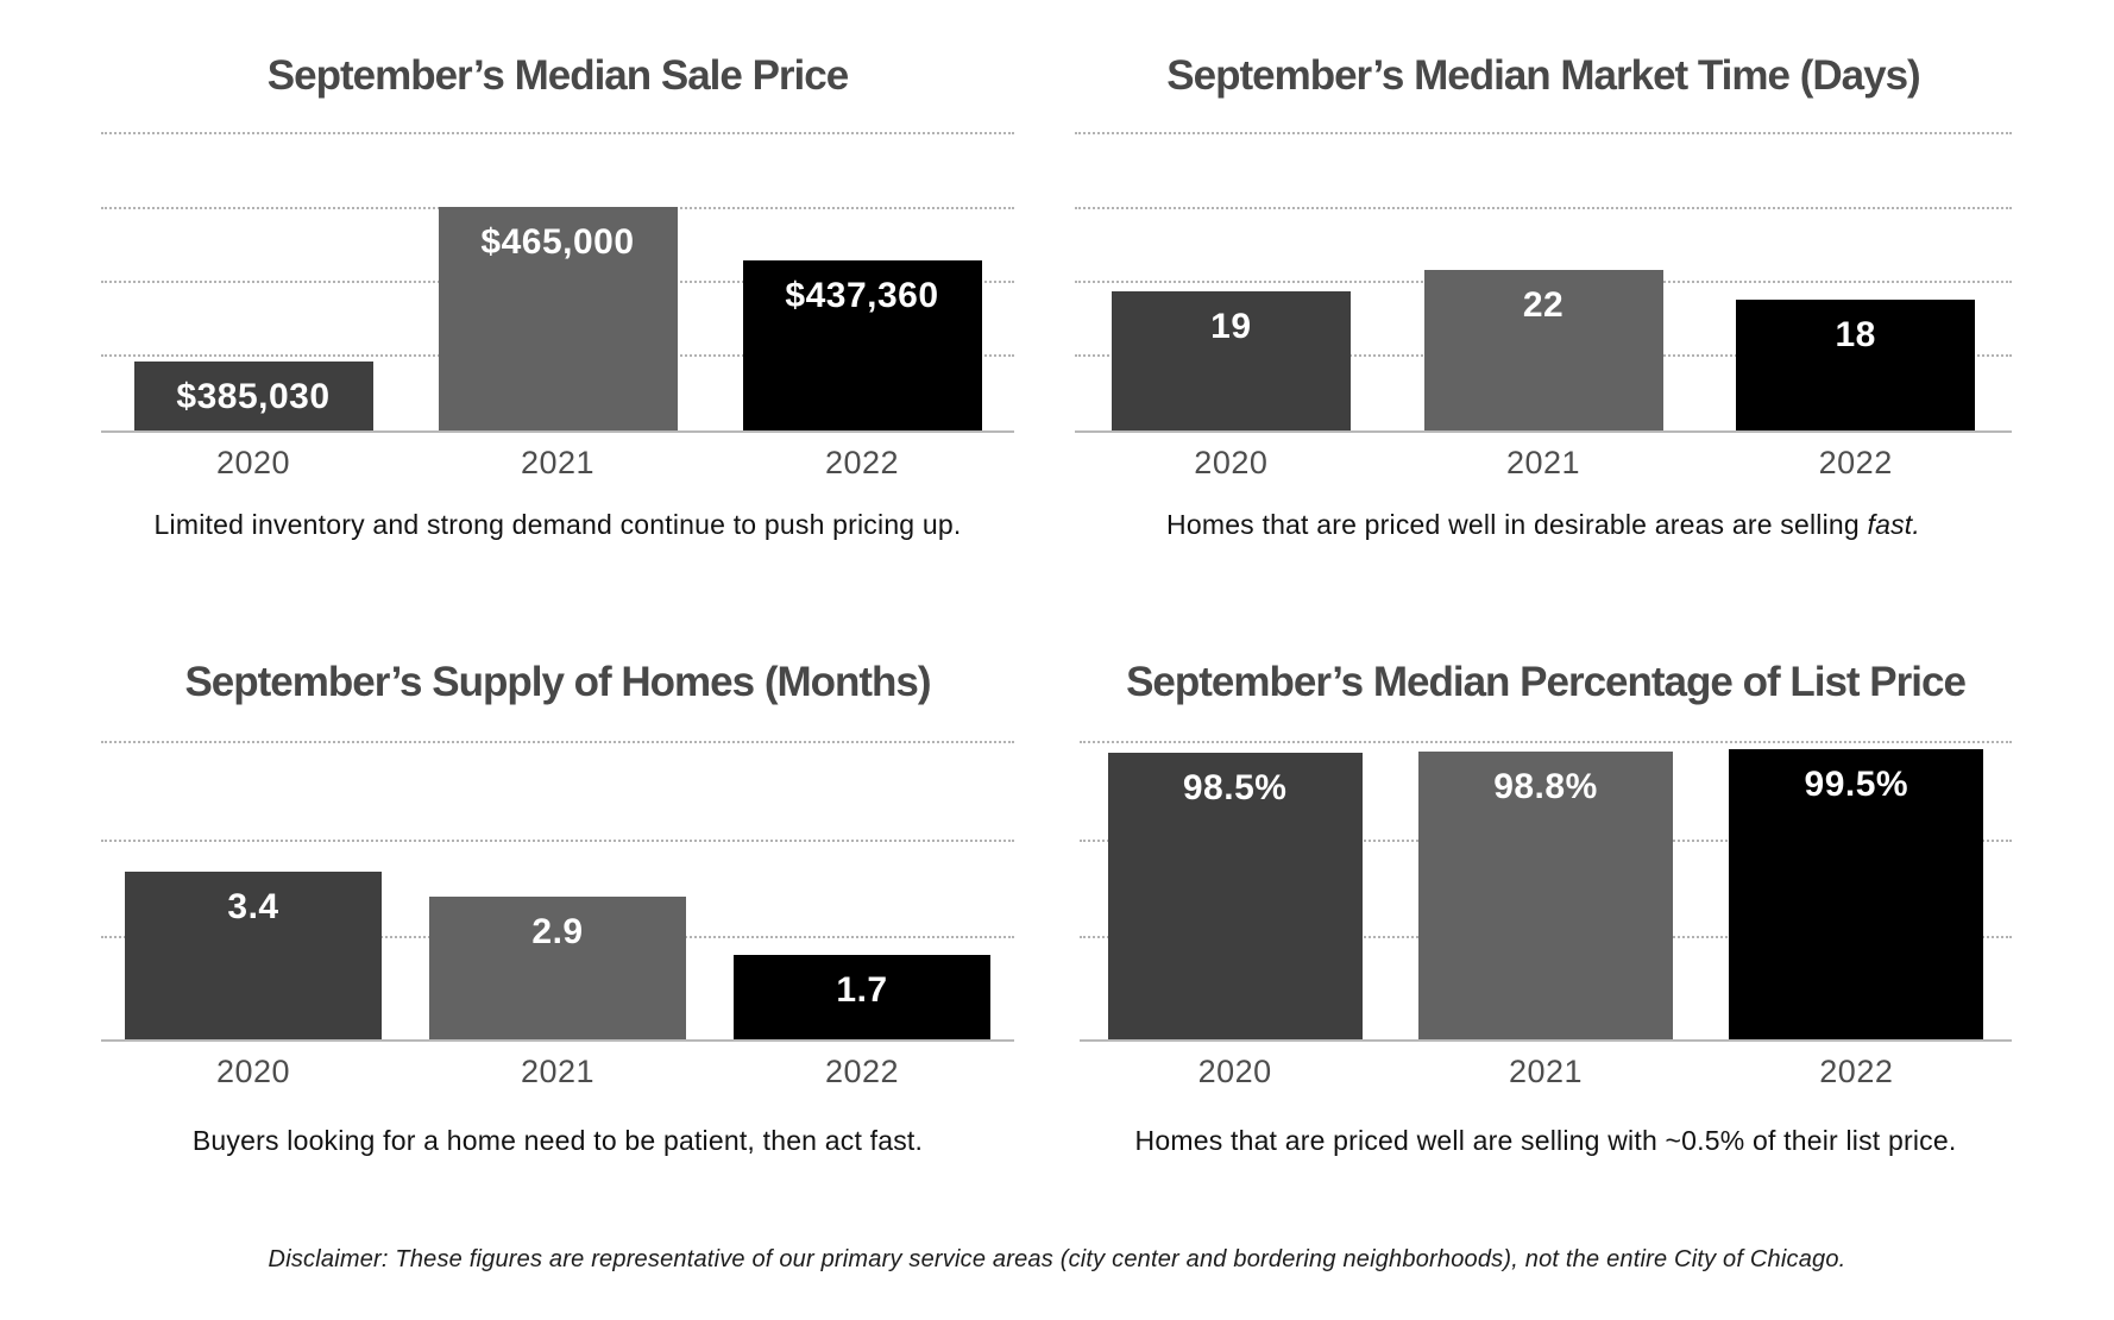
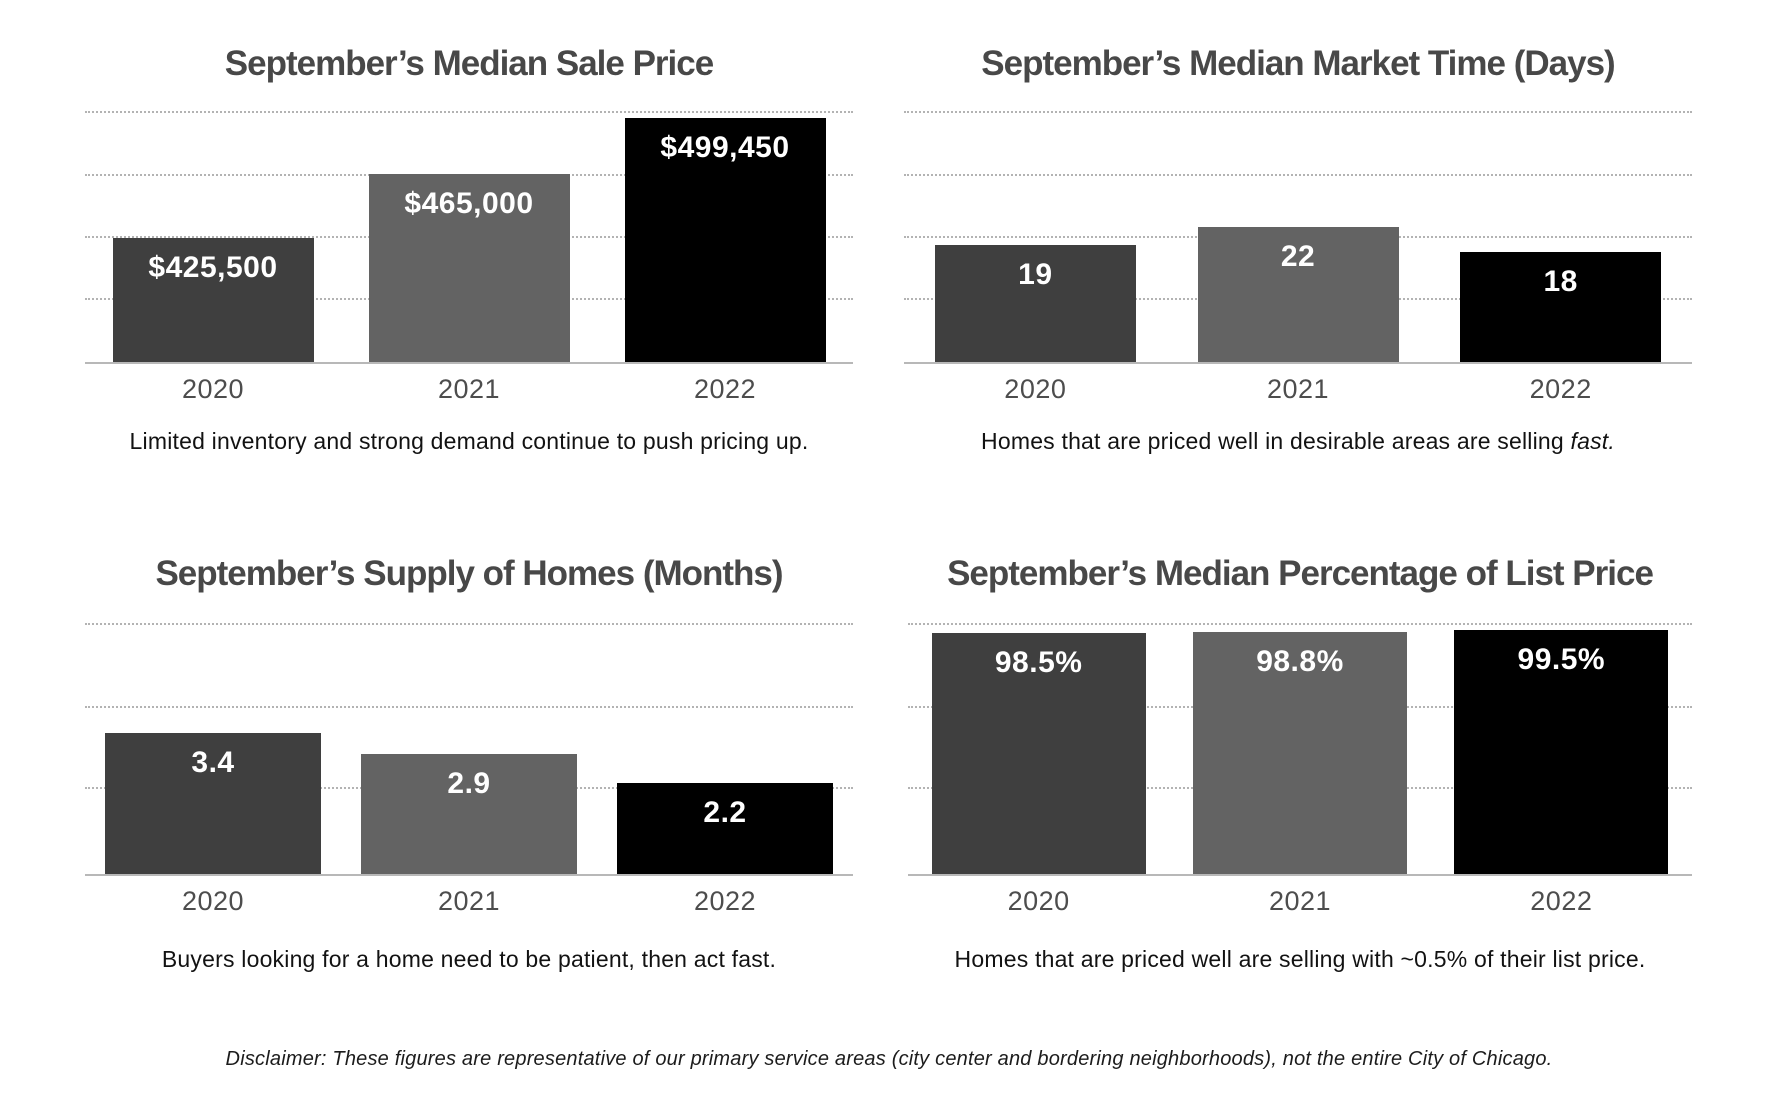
September’s Median Sale Price/2020: $385,030 -> $425,500
September’s Median Sale Price/2022: $437,360 -> $499,450
September’s Supply of Homes (Months)/2022: 1.7 -> 2.2
